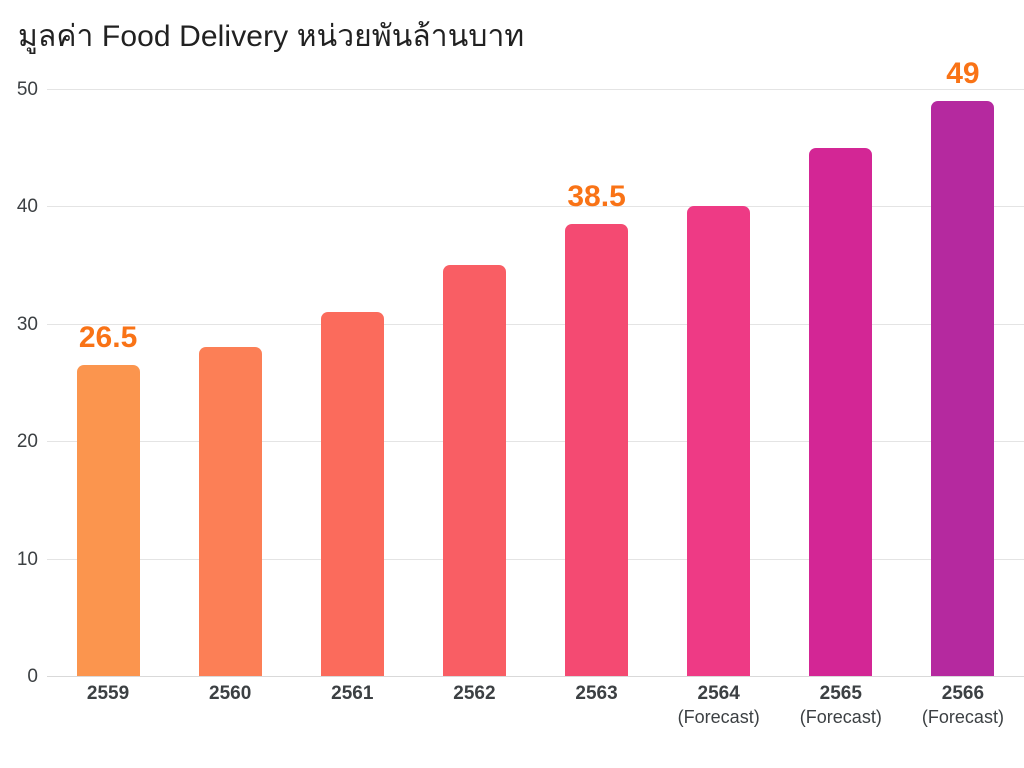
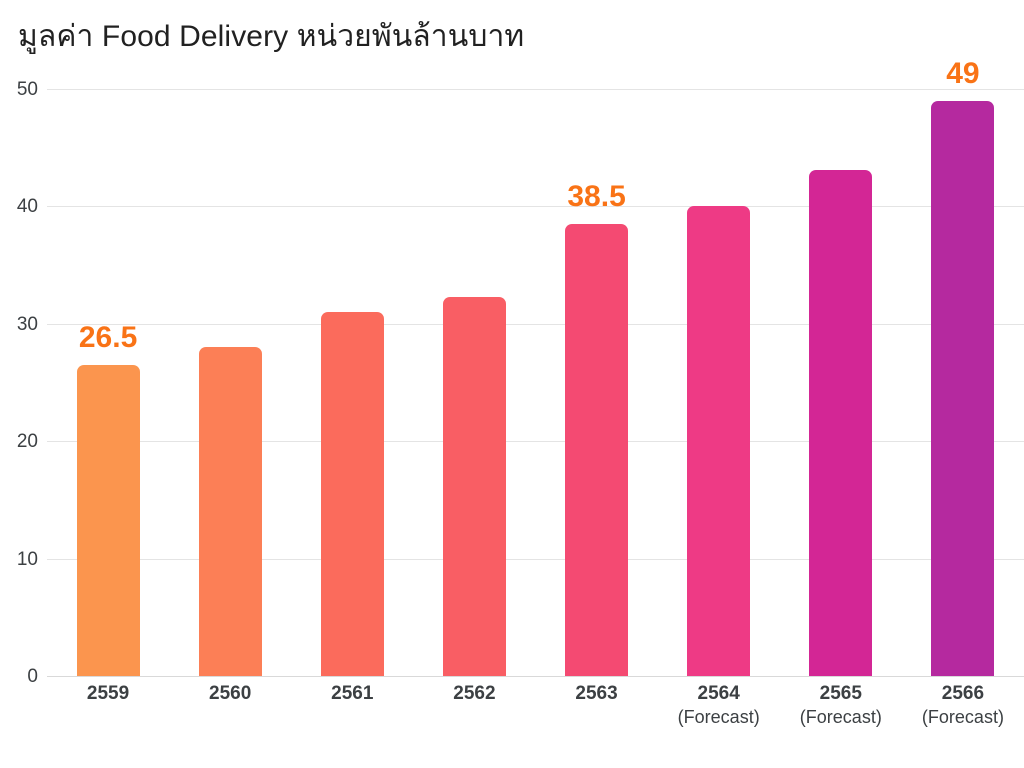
2562: 35.0 -> 32.3
2565: 45.0 -> 43.1
